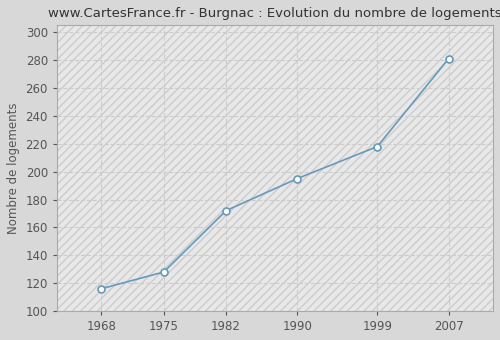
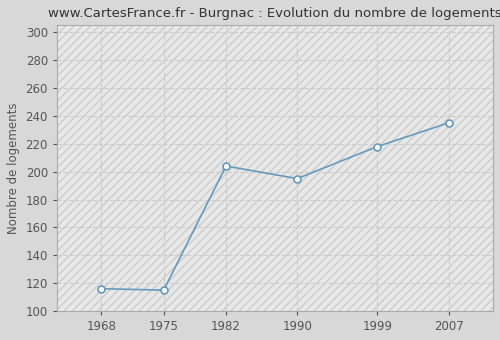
1975: 128 -> 115
1982: 172 -> 204
2007: 281 -> 235
